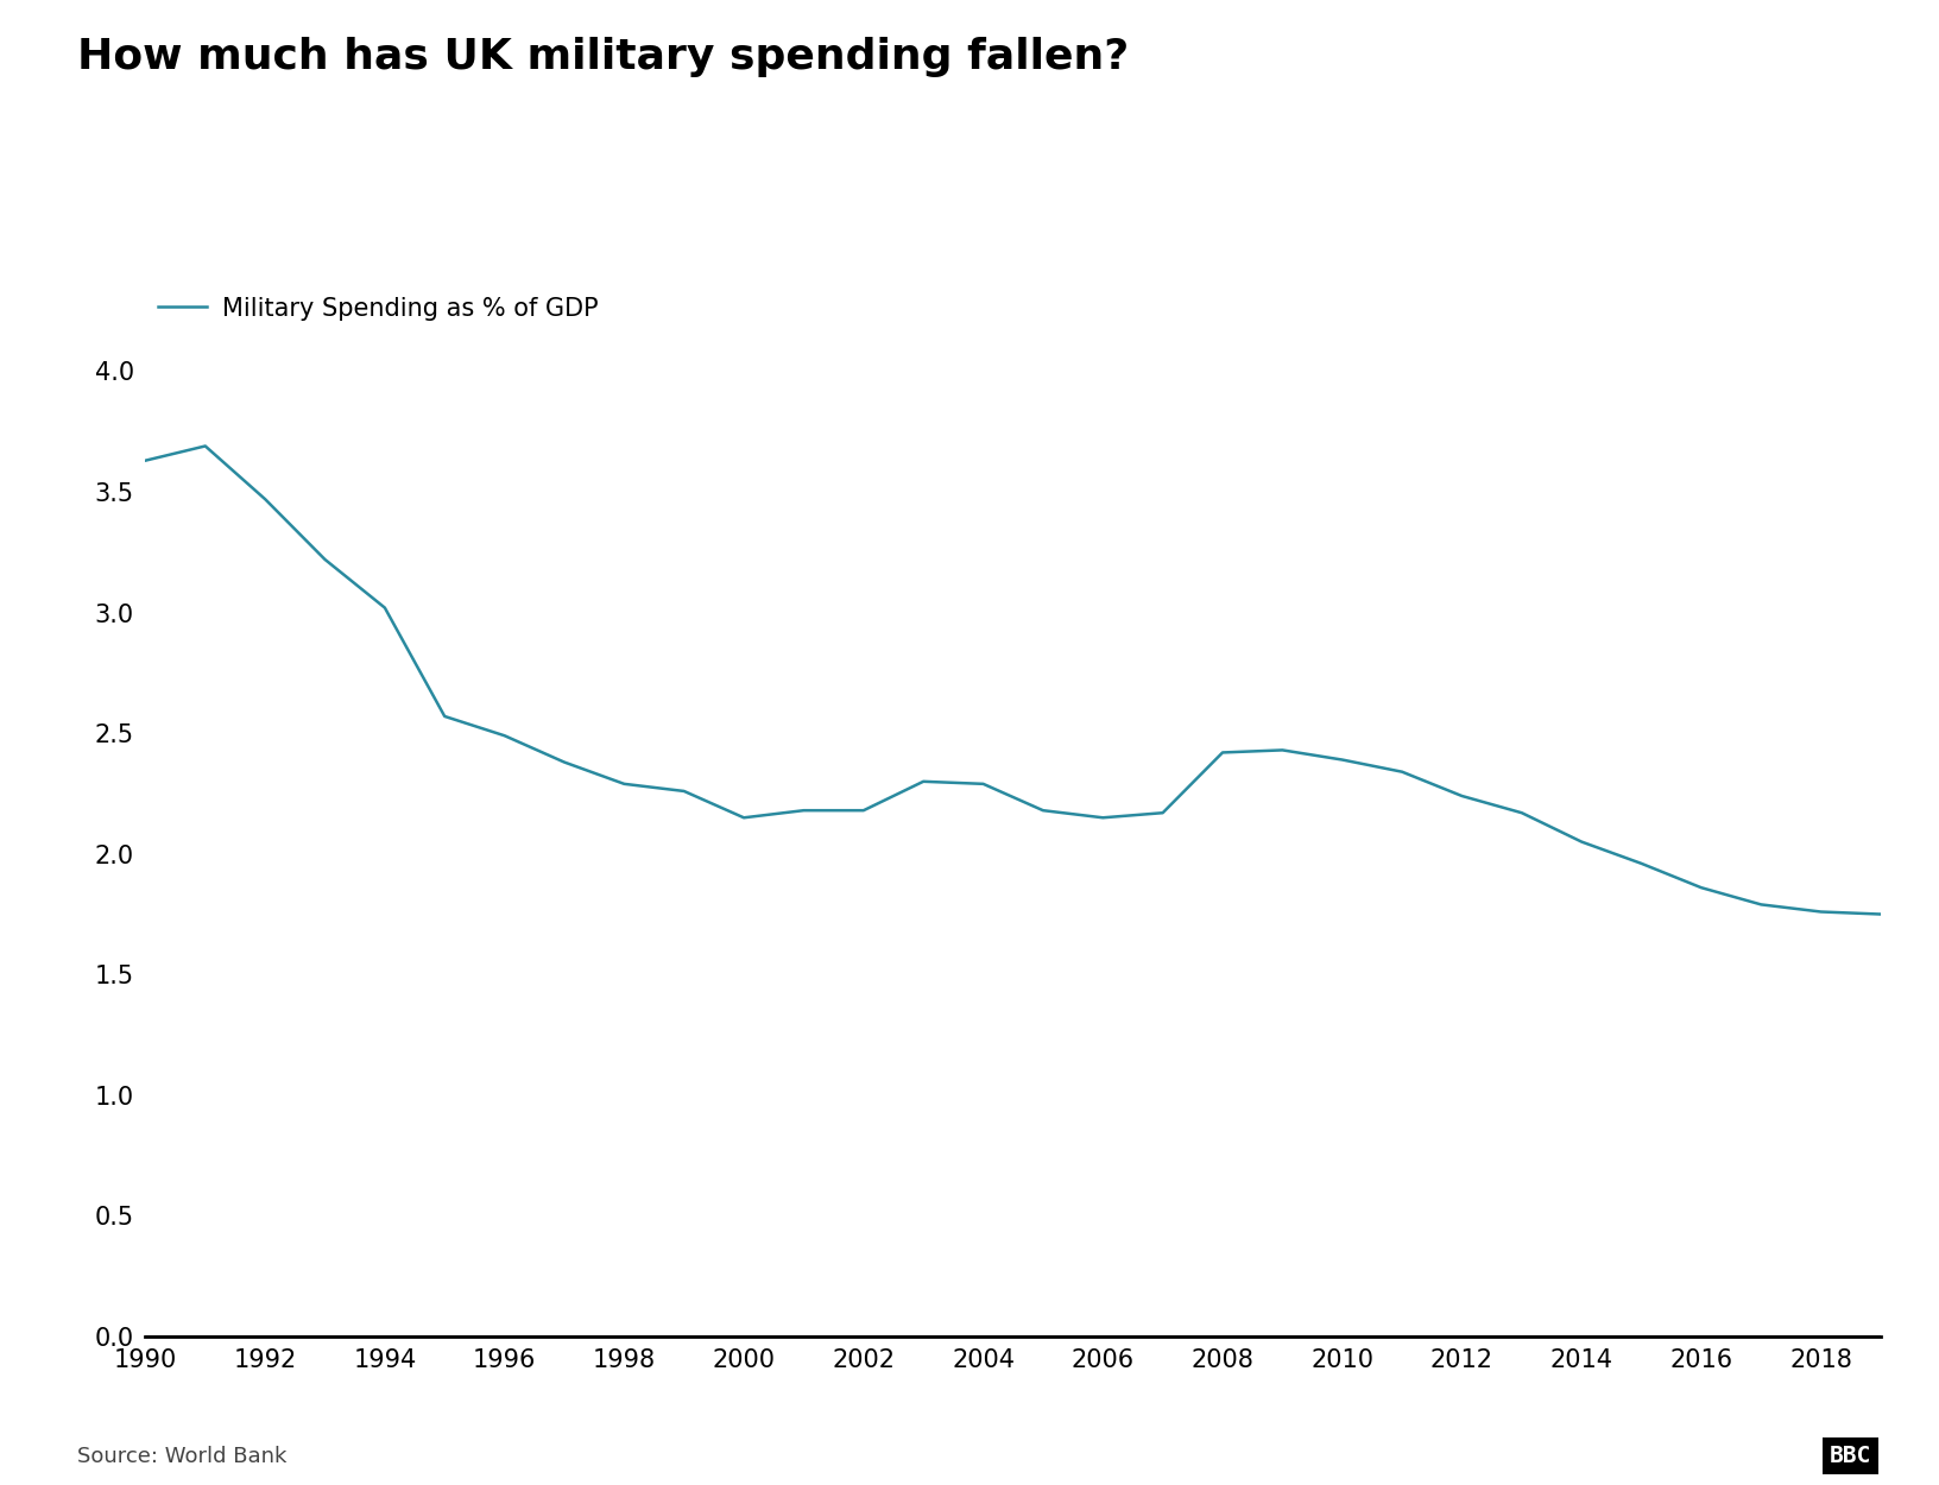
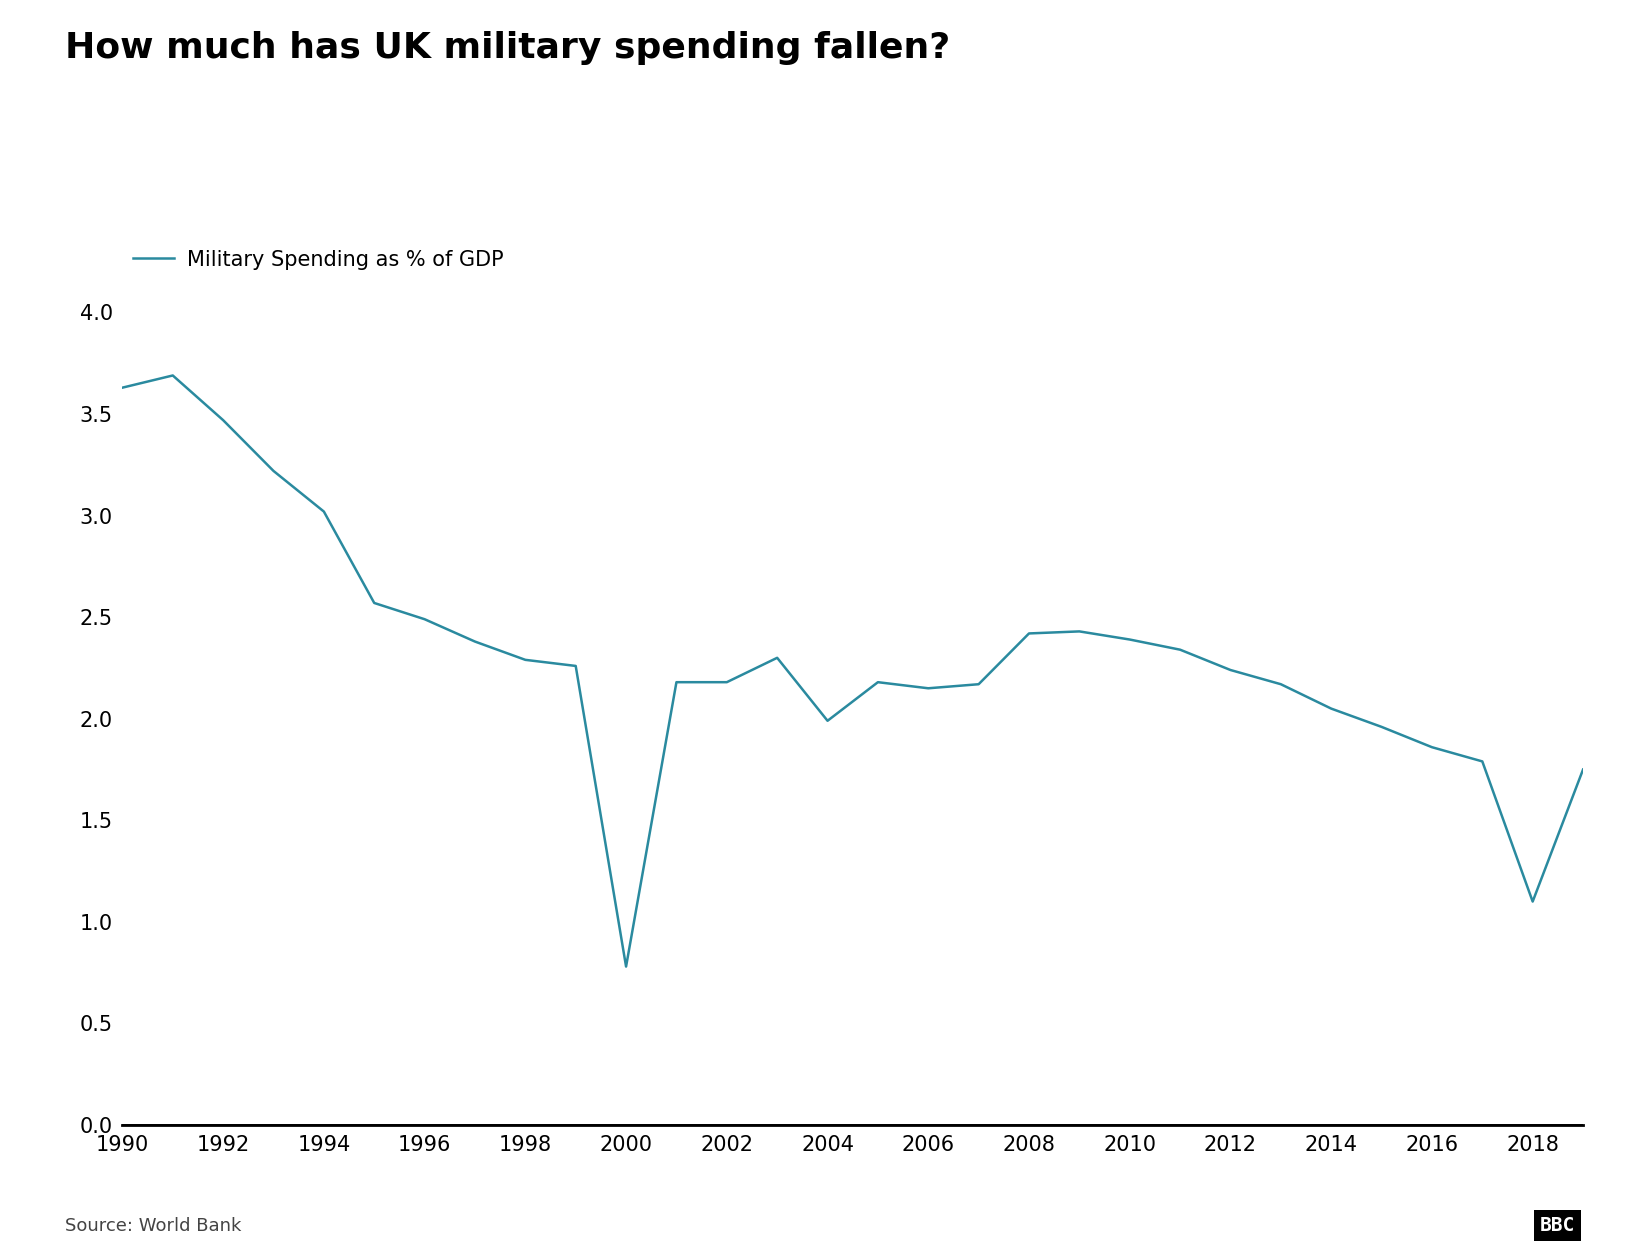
2000: 2.15 -> 0.78
2004: 2.29 -> 1.99
2018: 1.76 -> 1.10
